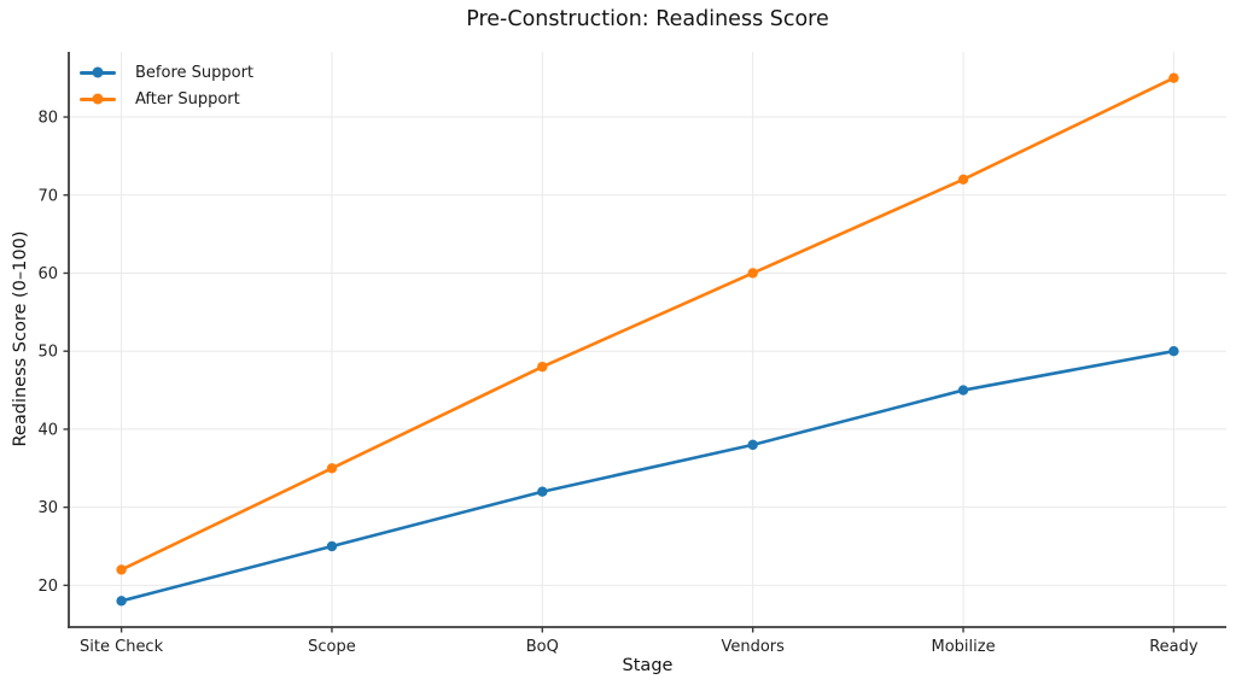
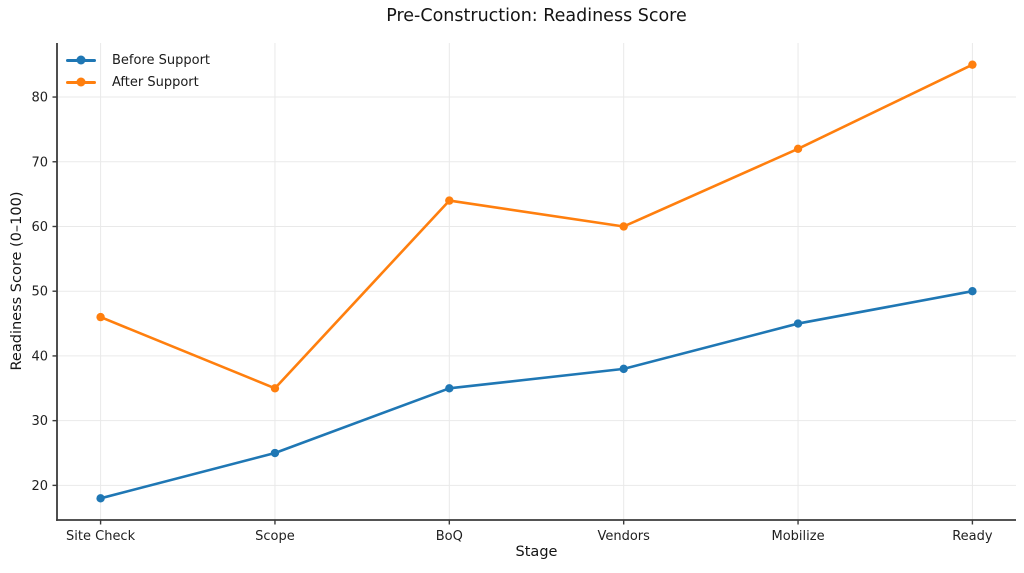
After Support/Site Check: 22 -> 46
Before Support/BoQ: 32 -> 35
After Support/BoQ: 48 -> 64
